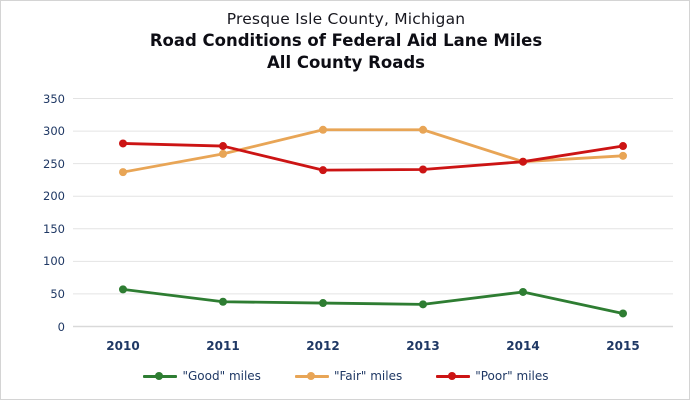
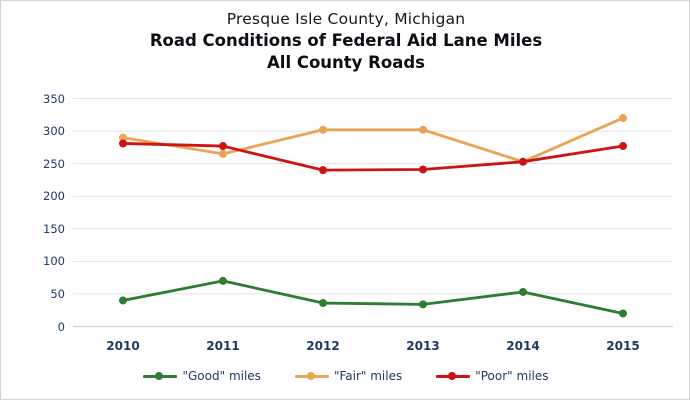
"Good" miles/2010: 60 -> 40
"Fair" miles/2010: 240 -> 290
"Good" miles/2011: 40 -> 70
"Fair" miles/2015: 260 -> 320
